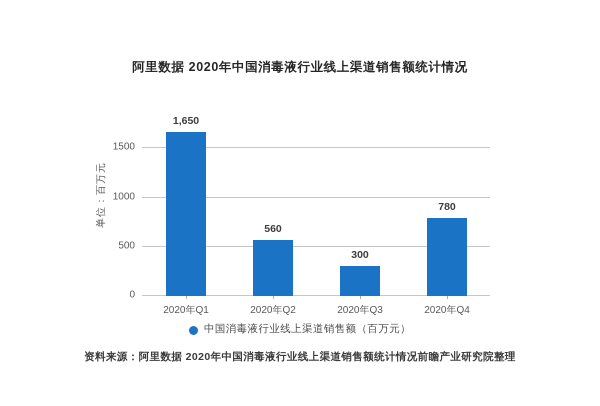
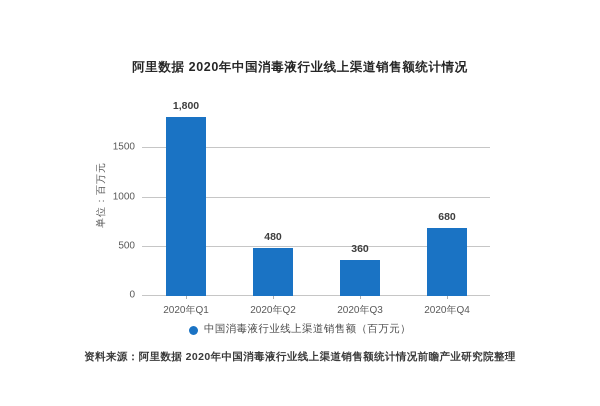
2020年Q1: 1,650 -> 1,800
2020年Q2: 560 -> 480
2020年Q3: 300 -> 360
2020年Q4: 780 -> 680
